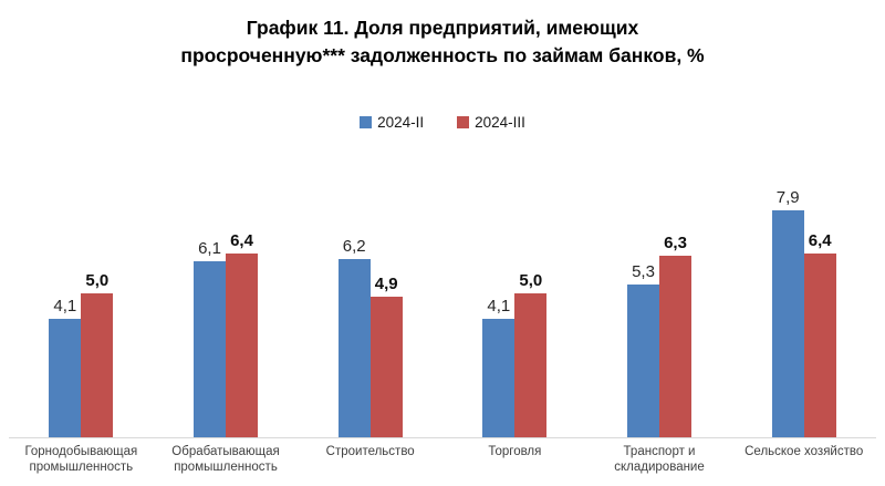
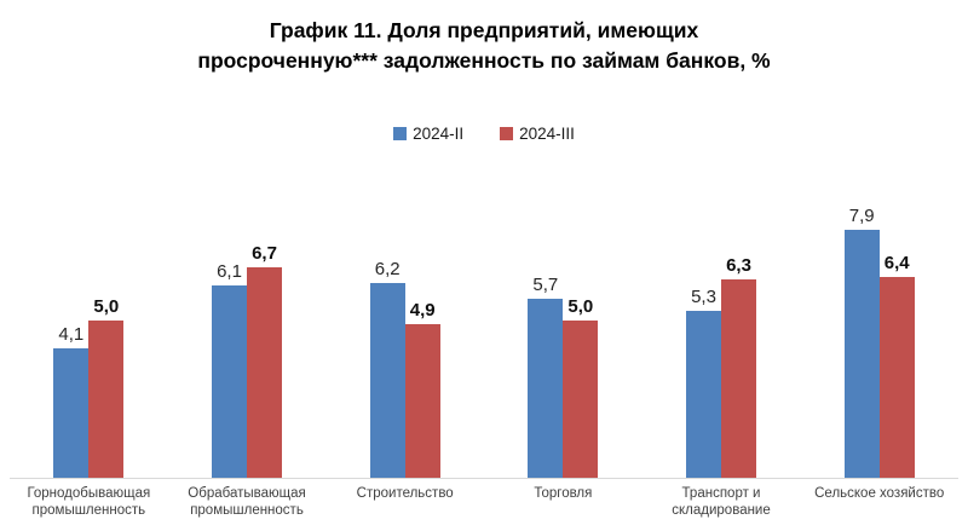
2024-III/Обрабатывающая промышленность: 6,4 -> 6,7
2024-II/Торговля: 4,1 -> 5,7
